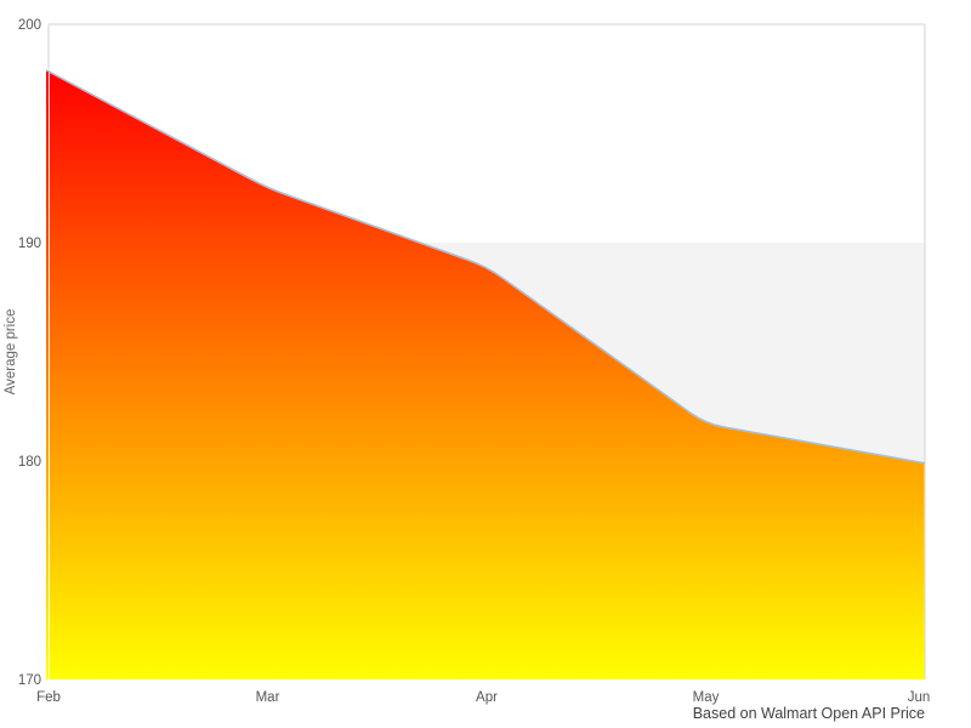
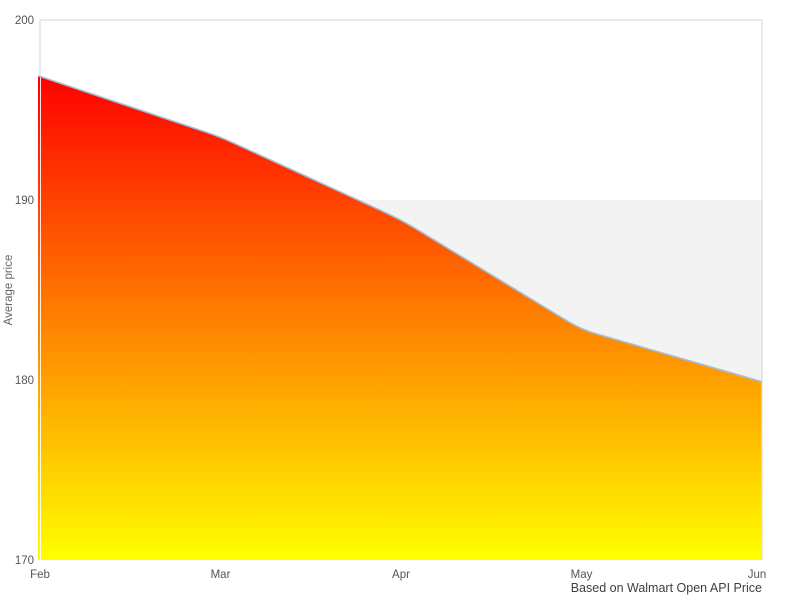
Feb: 197.9 -> 196.9
Mar: 192.5 -> 193.5
May: 181.7 -> 182.8
